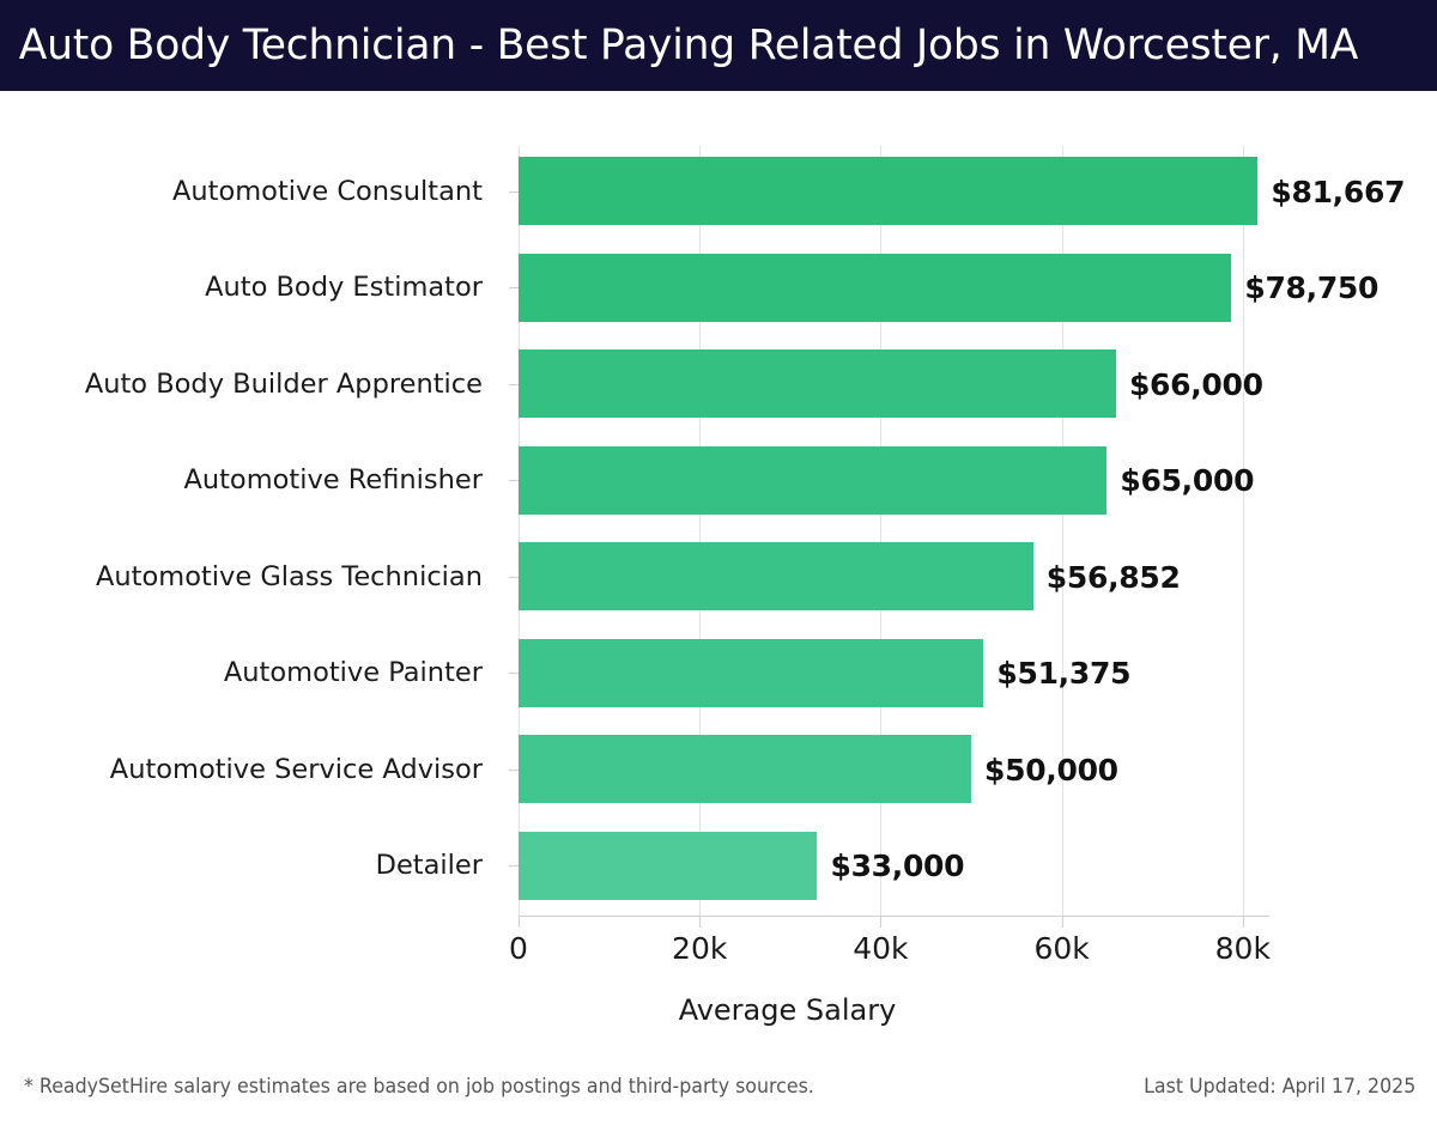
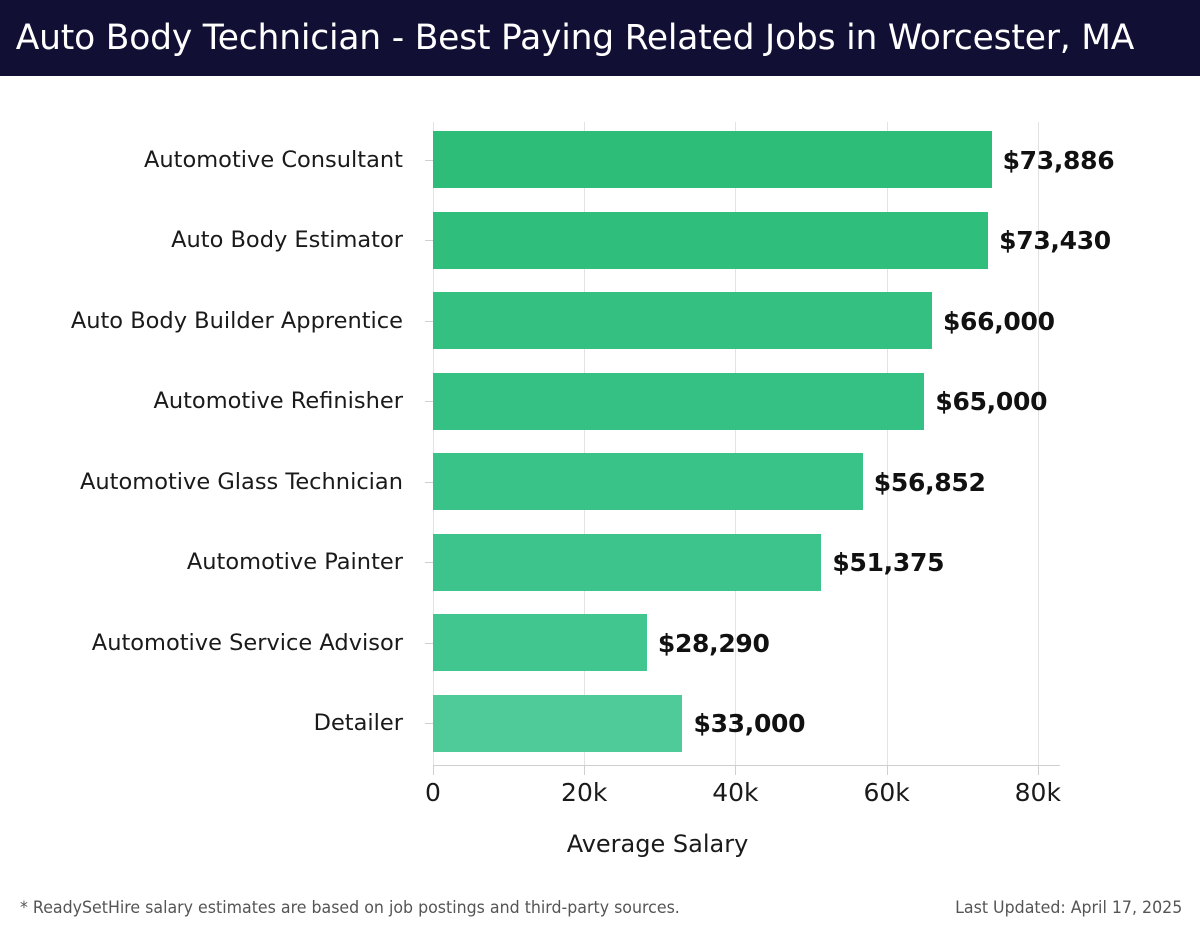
Automotive Consultant: $81,667 -> $73,886
Auto Body Estimator: $78,750 -> $73,430
Automotive Service Advisor: $50,000 -> $28,290
